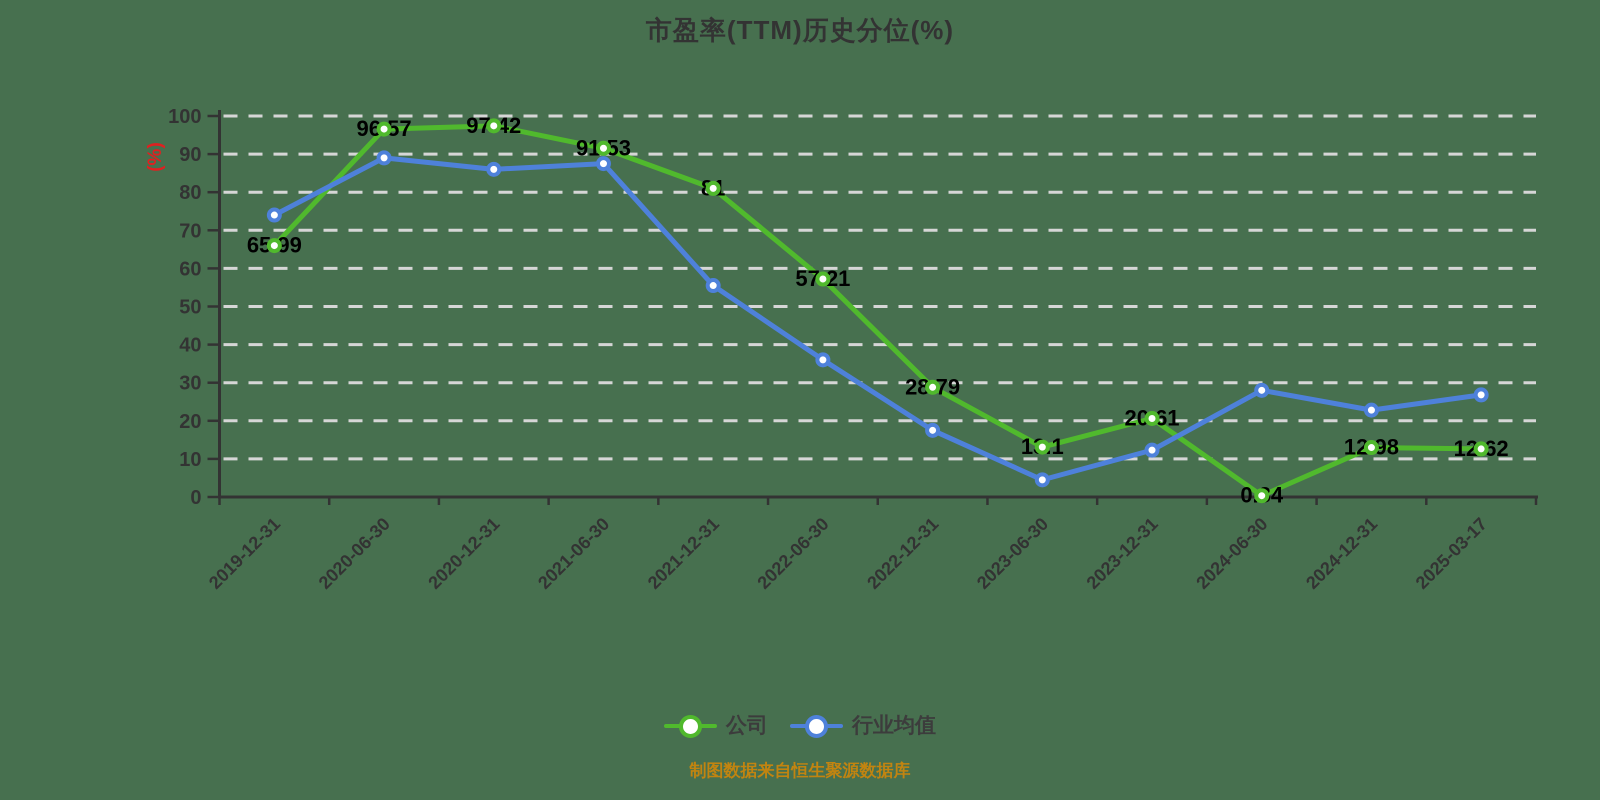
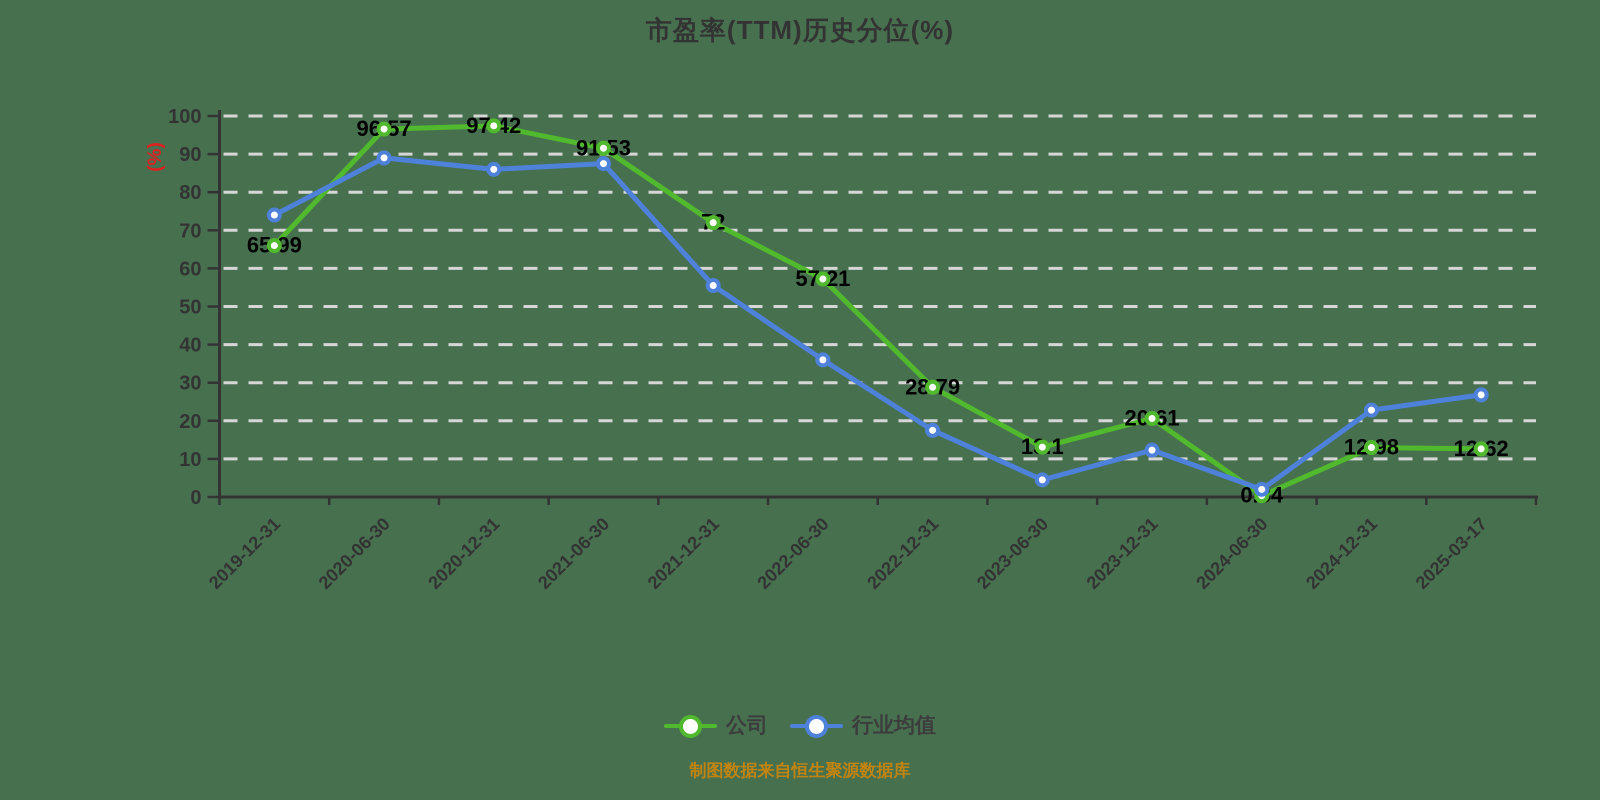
公司/2021-12-31: 81 -> 72
行业均值/2024-06-30: 28 -> 2
